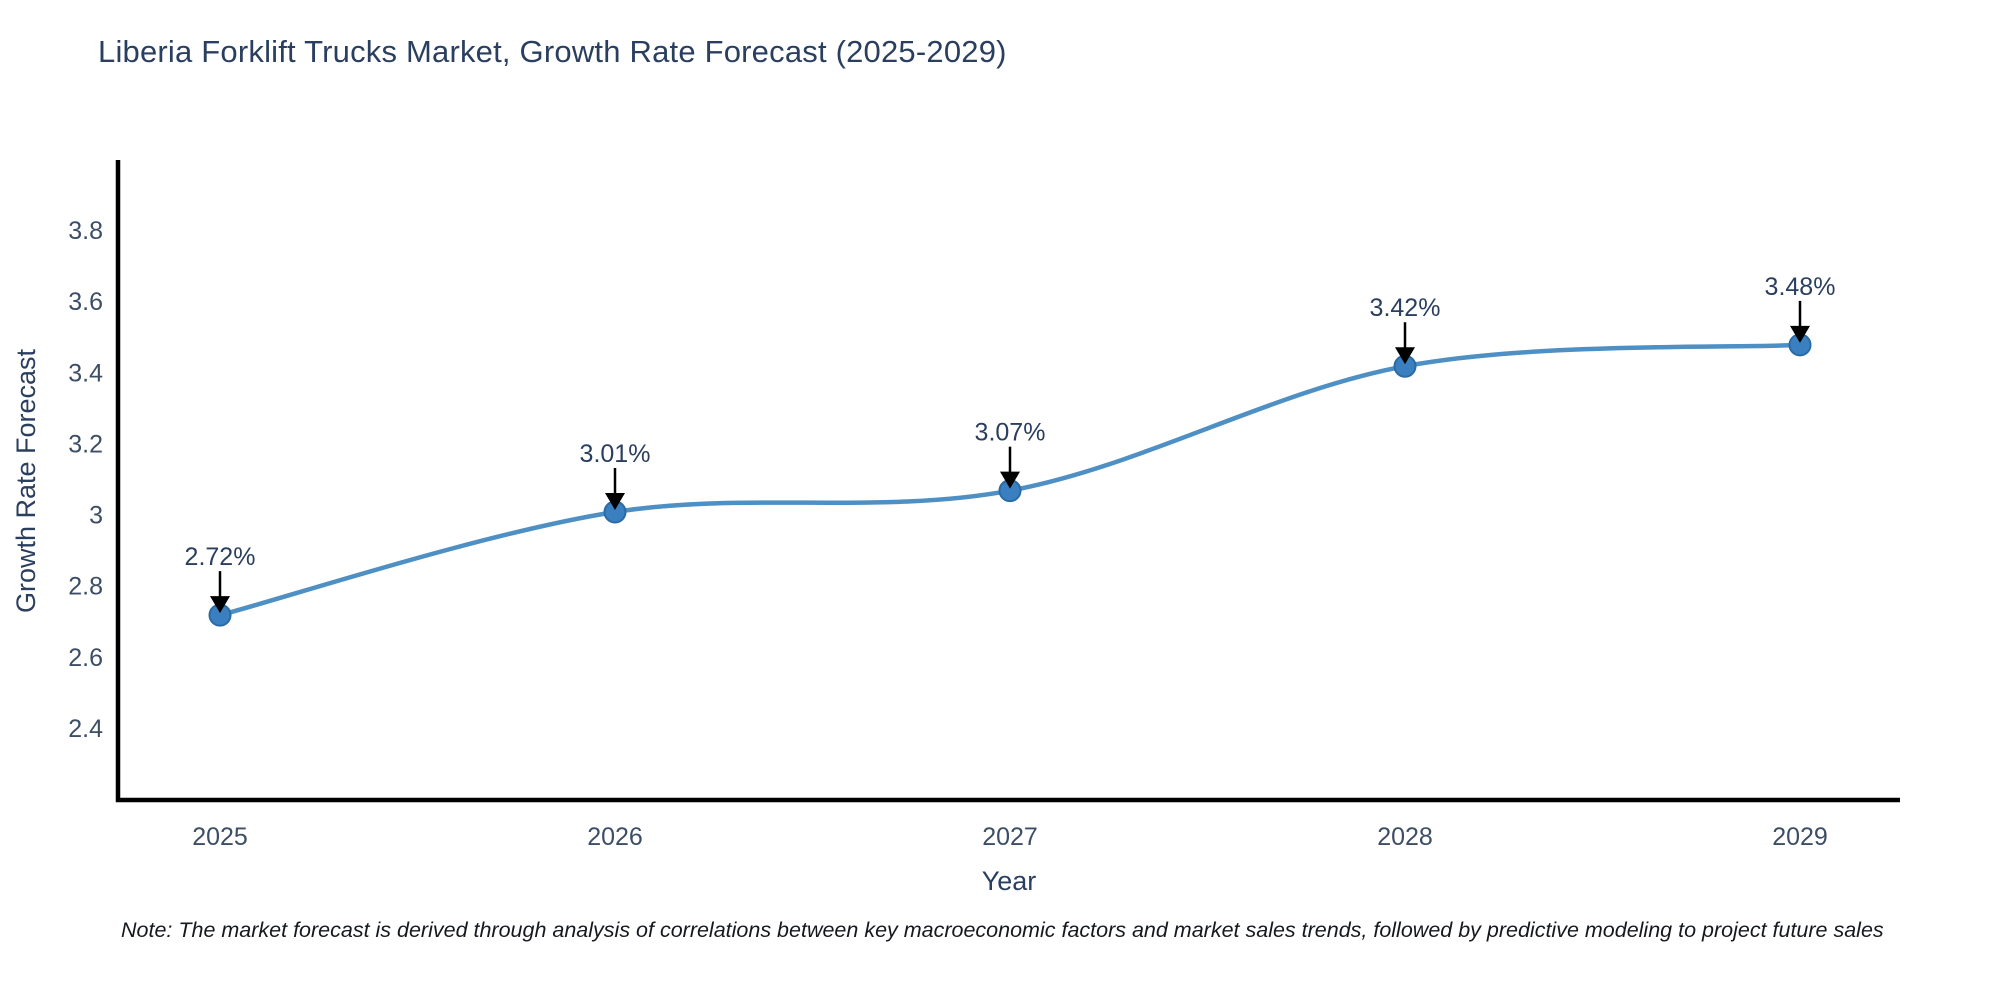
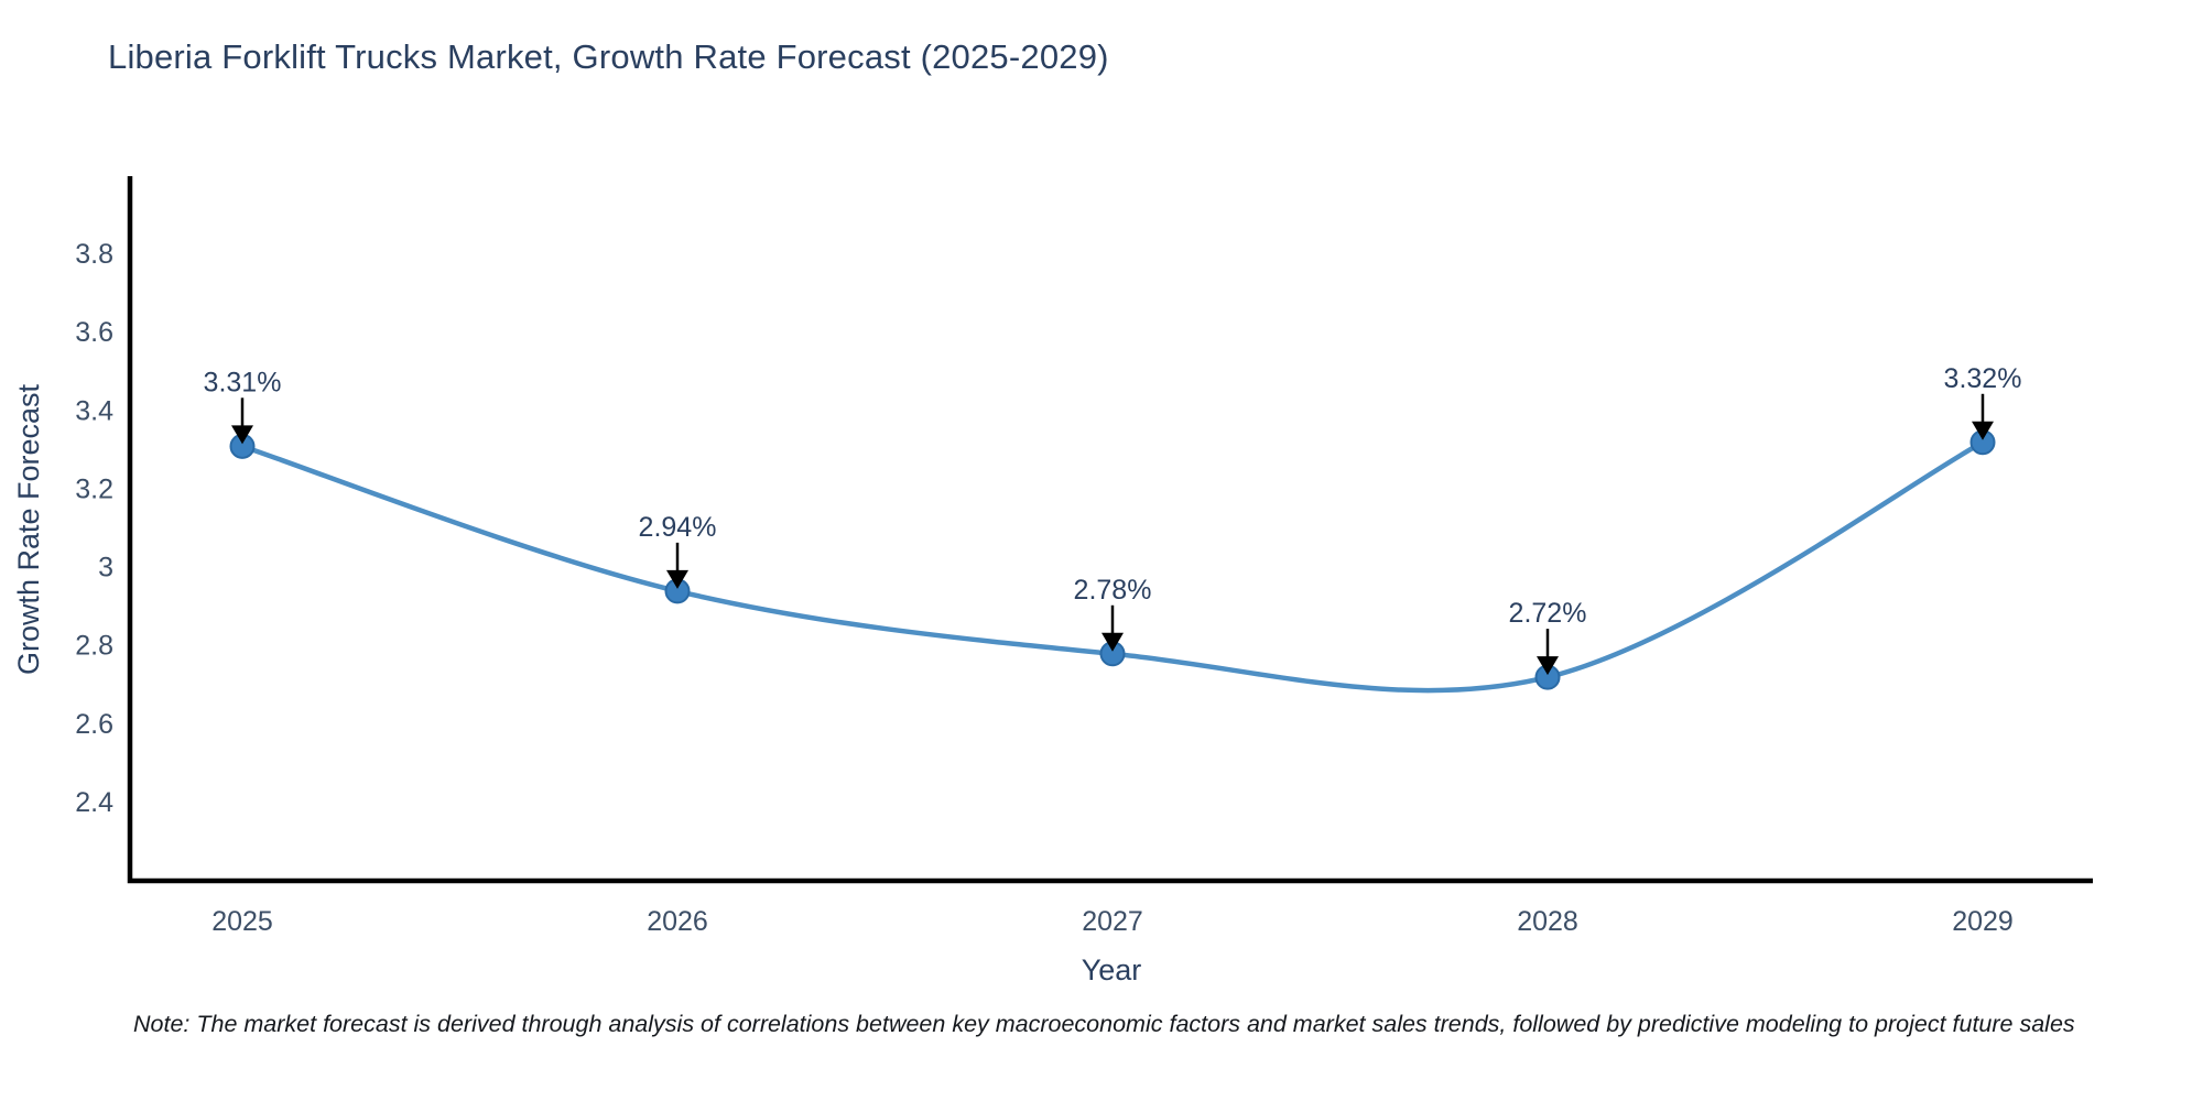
2025: 2.72% -> 3.31%
2026: 3.01% -> 2.94%
2027: 3.07% -> 2.78%
2028: 3.42% -> 2.72%
2029: 3.48% -> 3.32%
